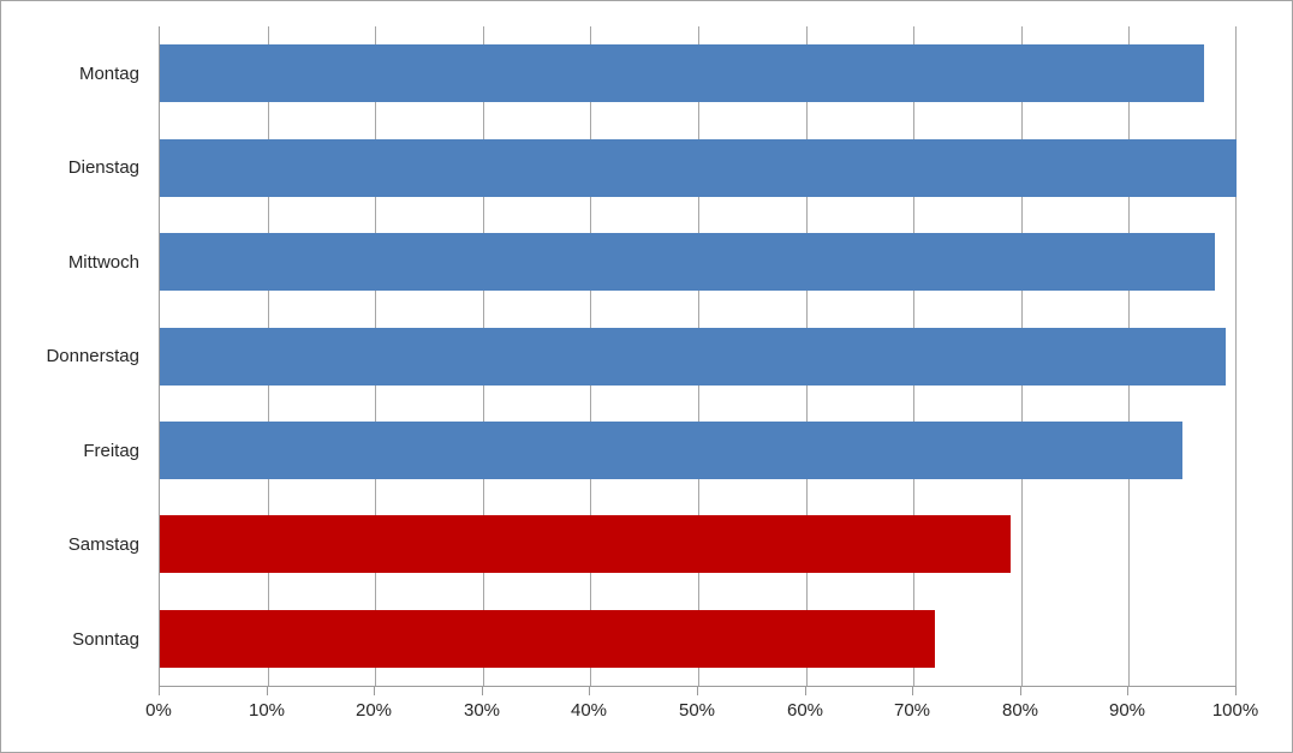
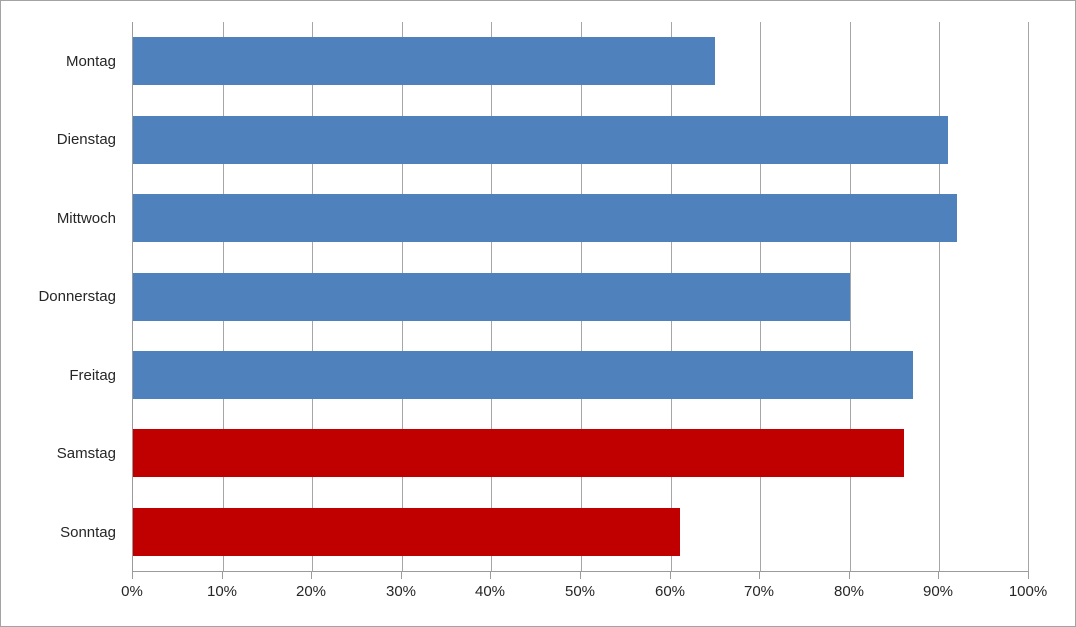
Montag: 97% -> 65%
Dienstag: 100% -> 91%
Mittwoch: 98% -> 92%
Donnerstag: 99% -> 80%
Freitag: 95% -> 87%
Samstag: 79% -> 86%
Sonntag: 72% -> 61%
